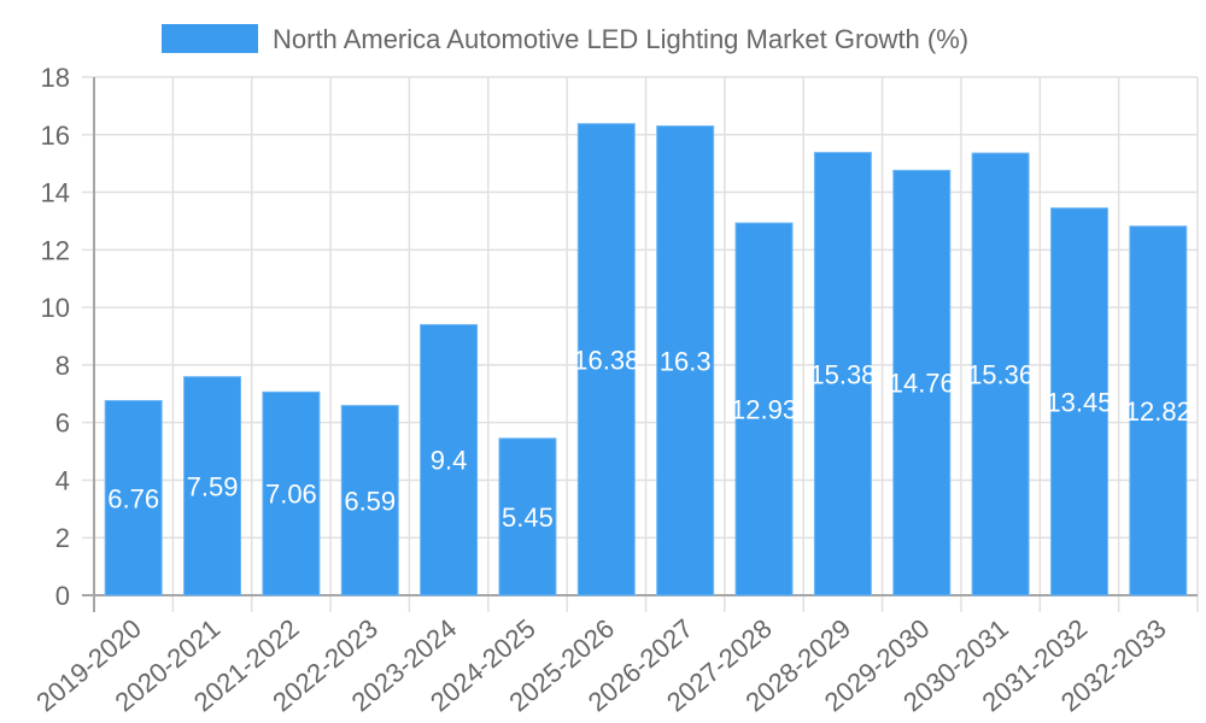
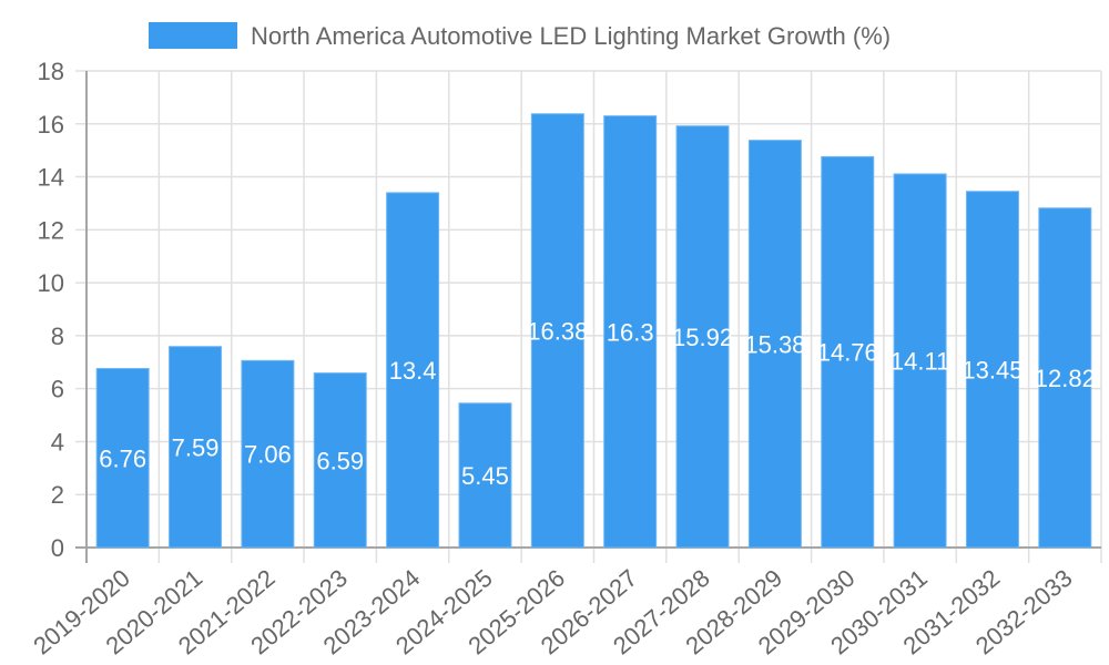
2023-2024: 9.4 -> 13.4
2027-2028: 12.93 -> 15.92
2030-2031: 15.36 -> 14.11
